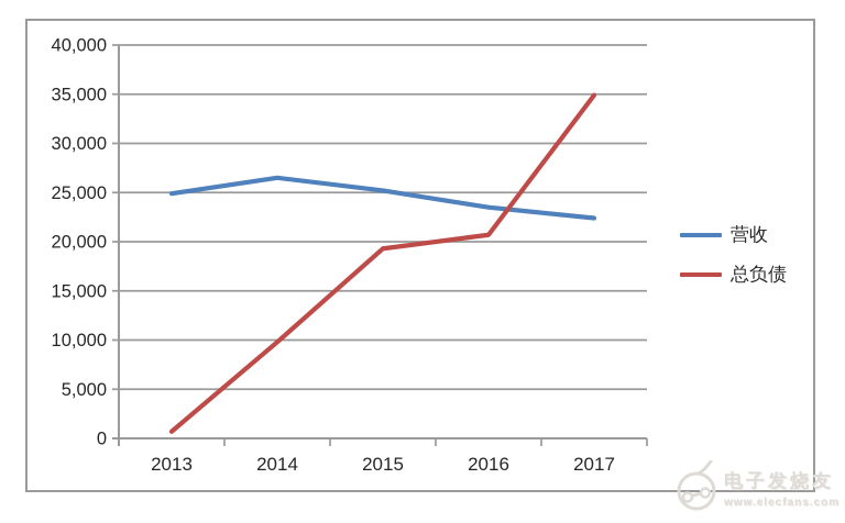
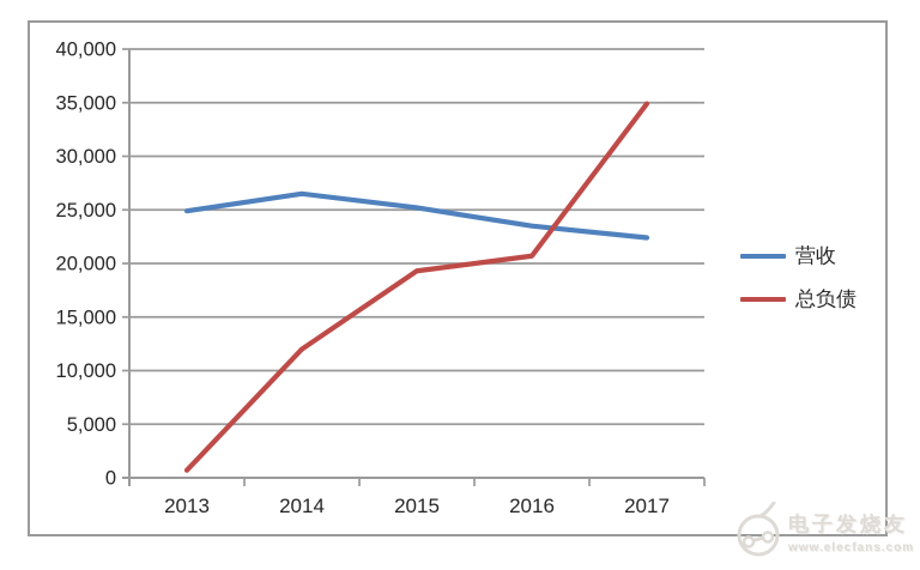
总负债/2014: 10000 -> 12000
